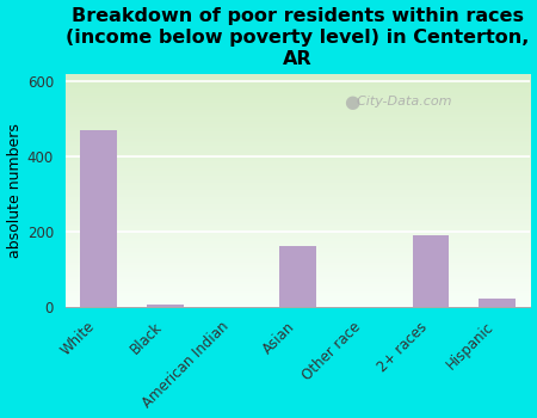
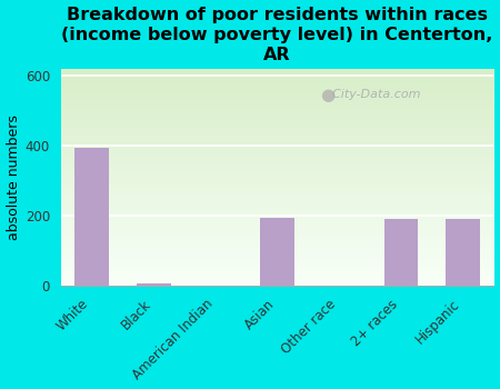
White: 470 -> 395
Asian: 163 -> 195
Hispanic: 22 -> 190
